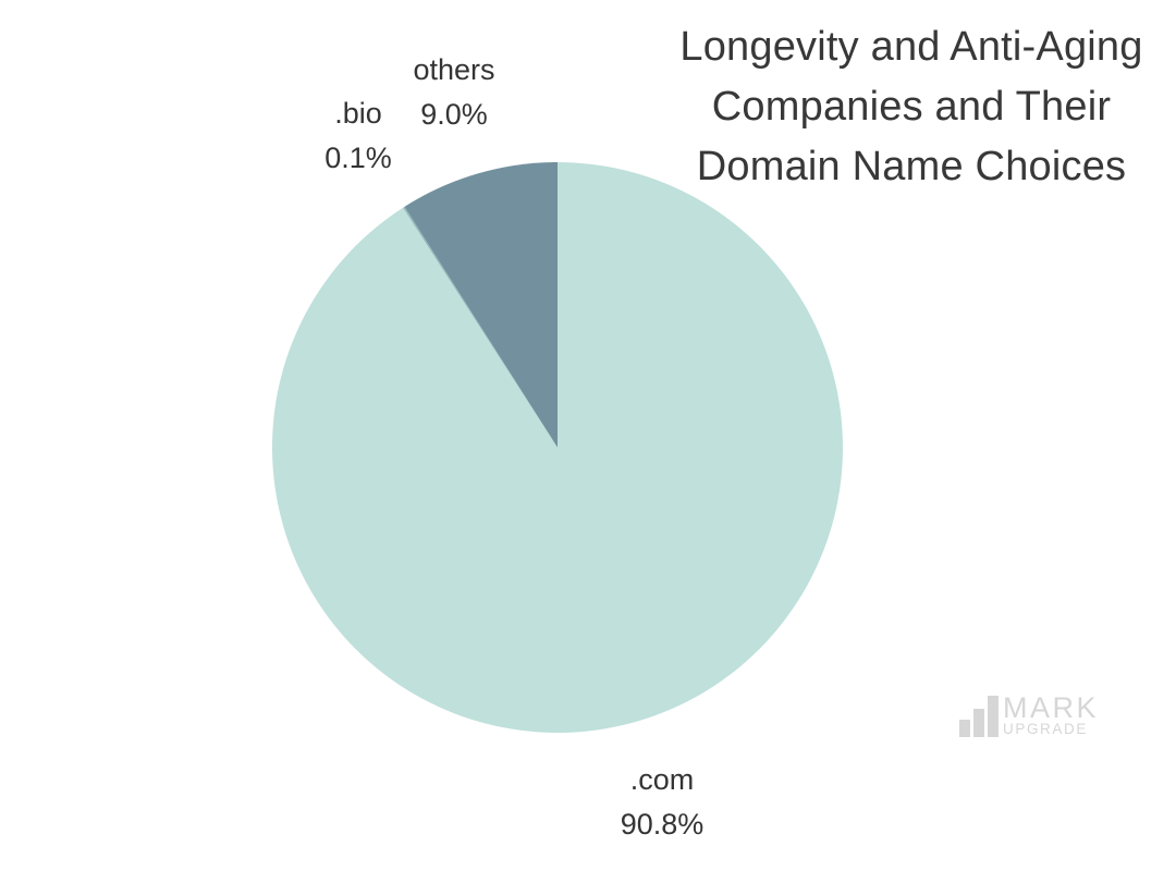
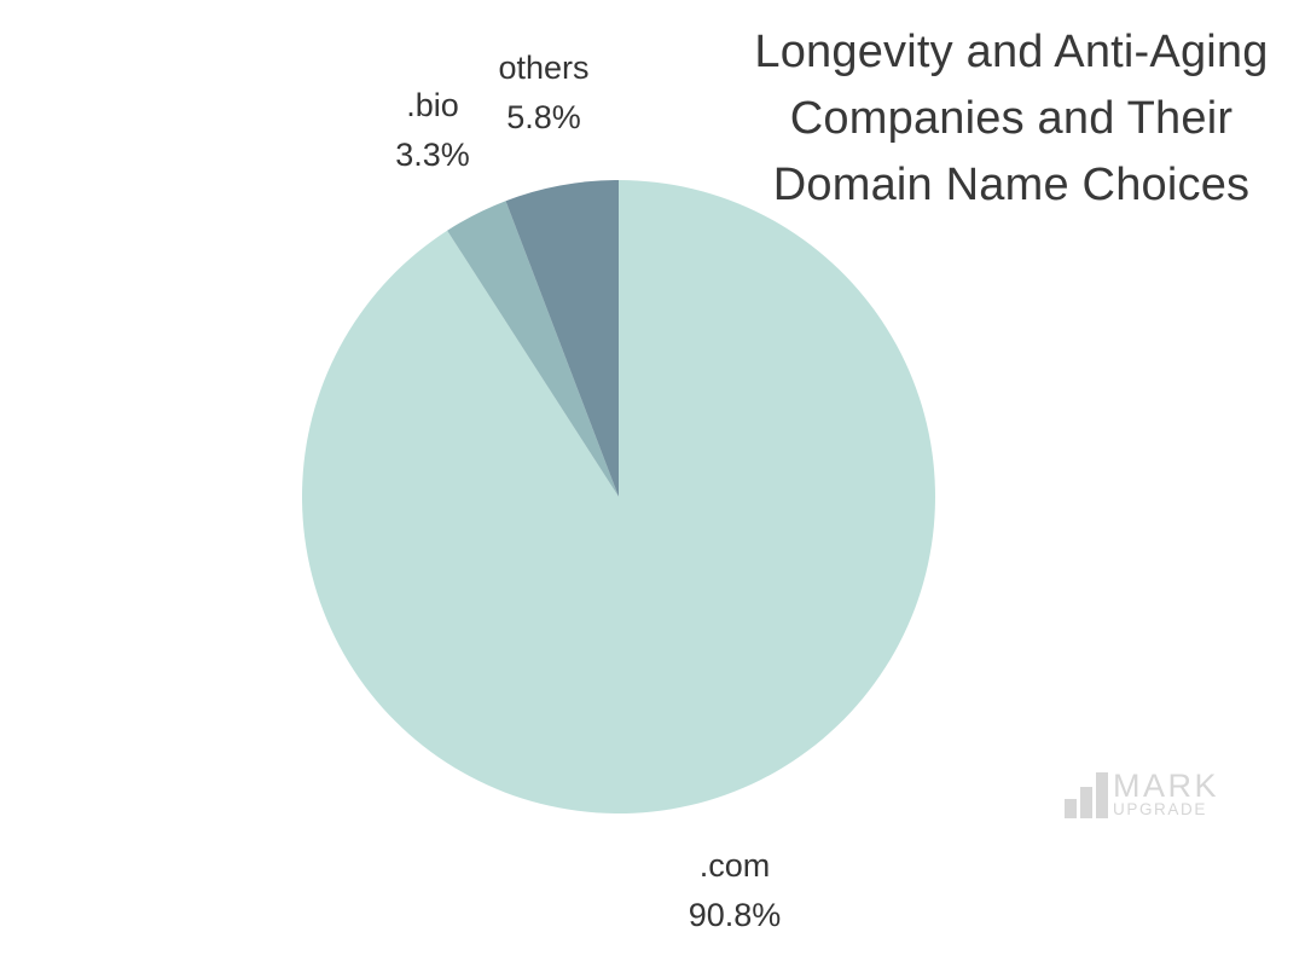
.bio: 0.1% -> 3.3%
others: 9.0% -> 5.8%
